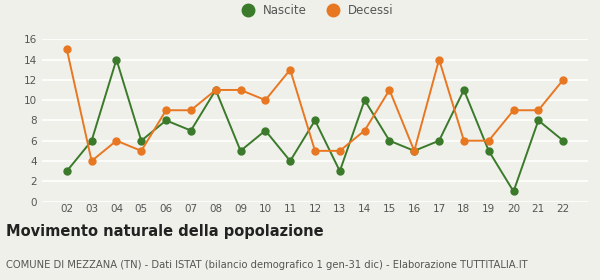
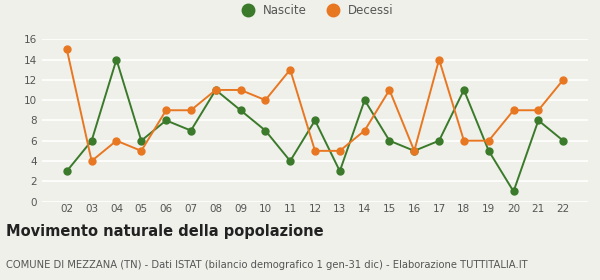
Nascite/09: 5 -> 9
